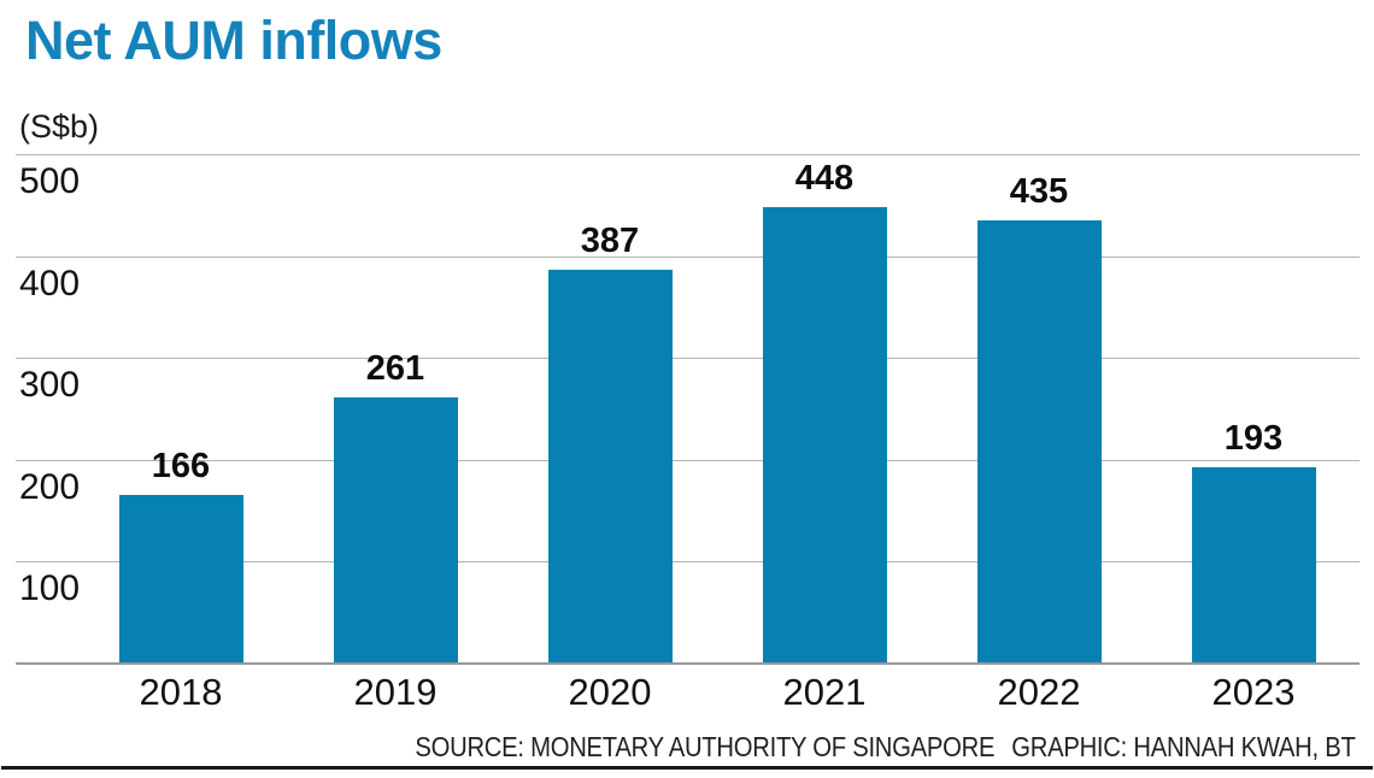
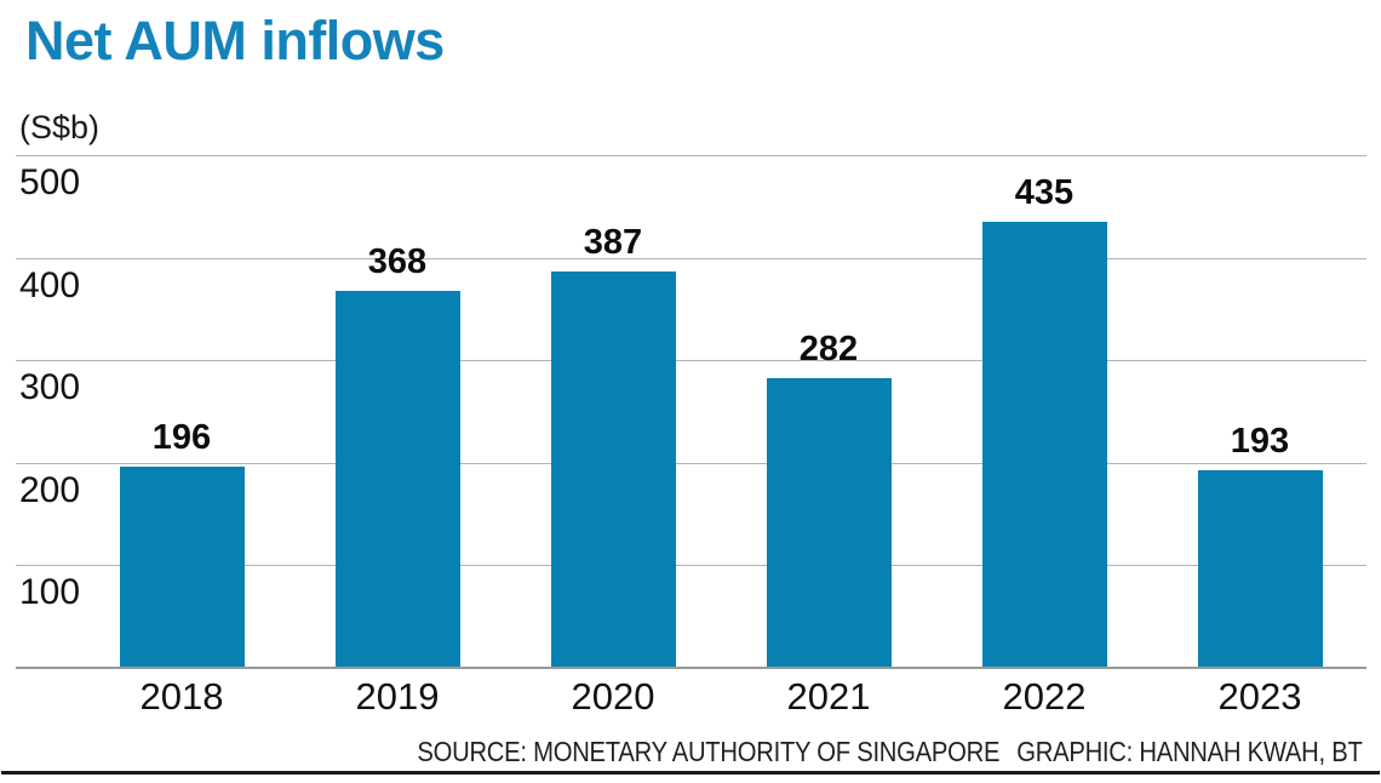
2018: 166 -> 196
2019: 261 -> 368
2021: 448 -> 282
